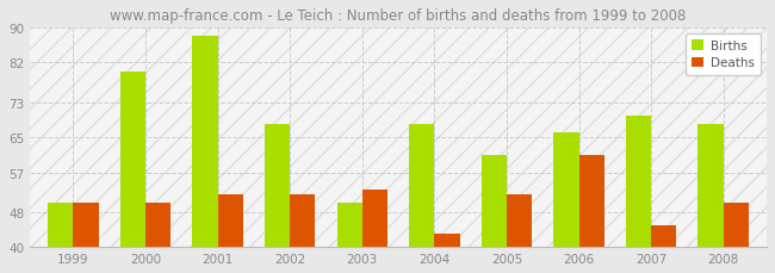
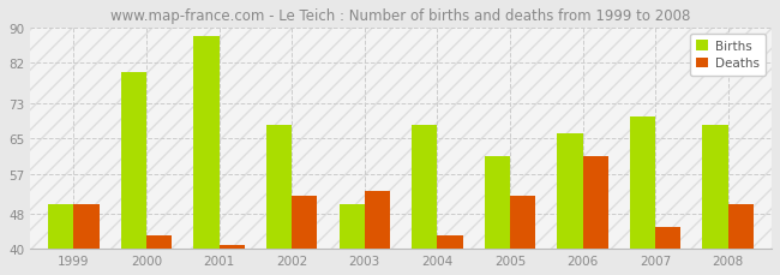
Deaths/2000: 50 -> 43
Deaths/2001: 52 -> 41
